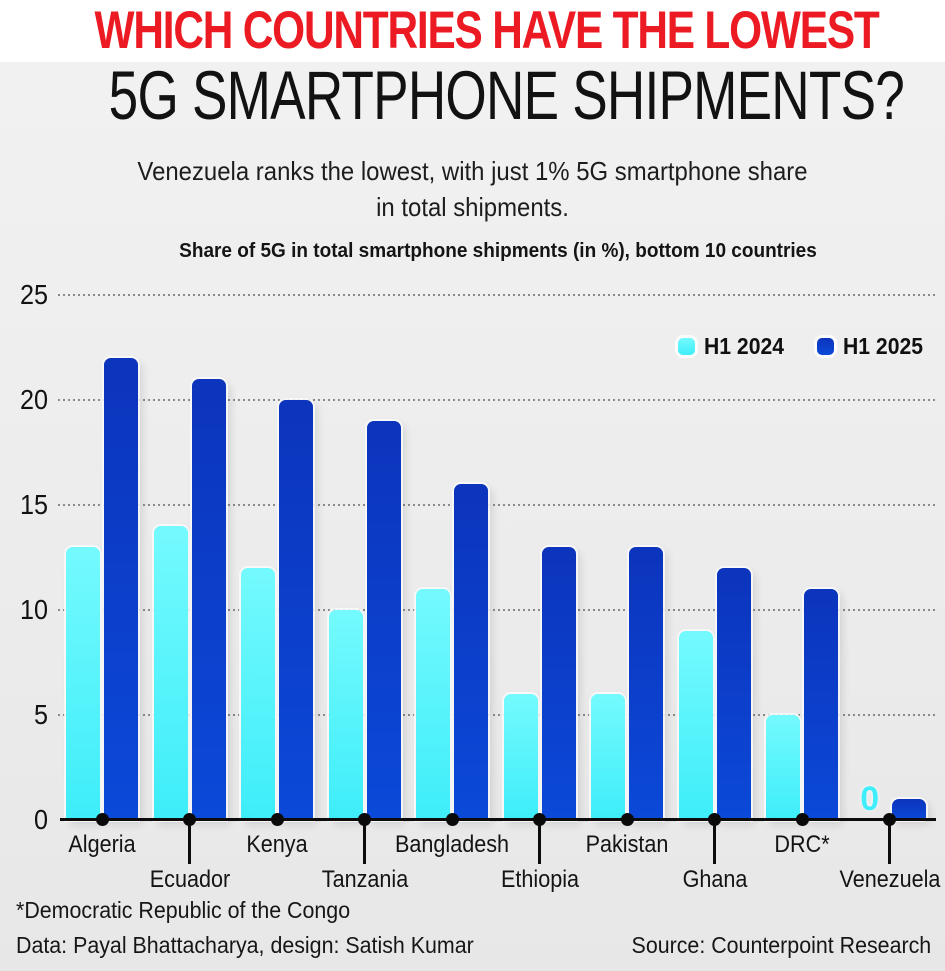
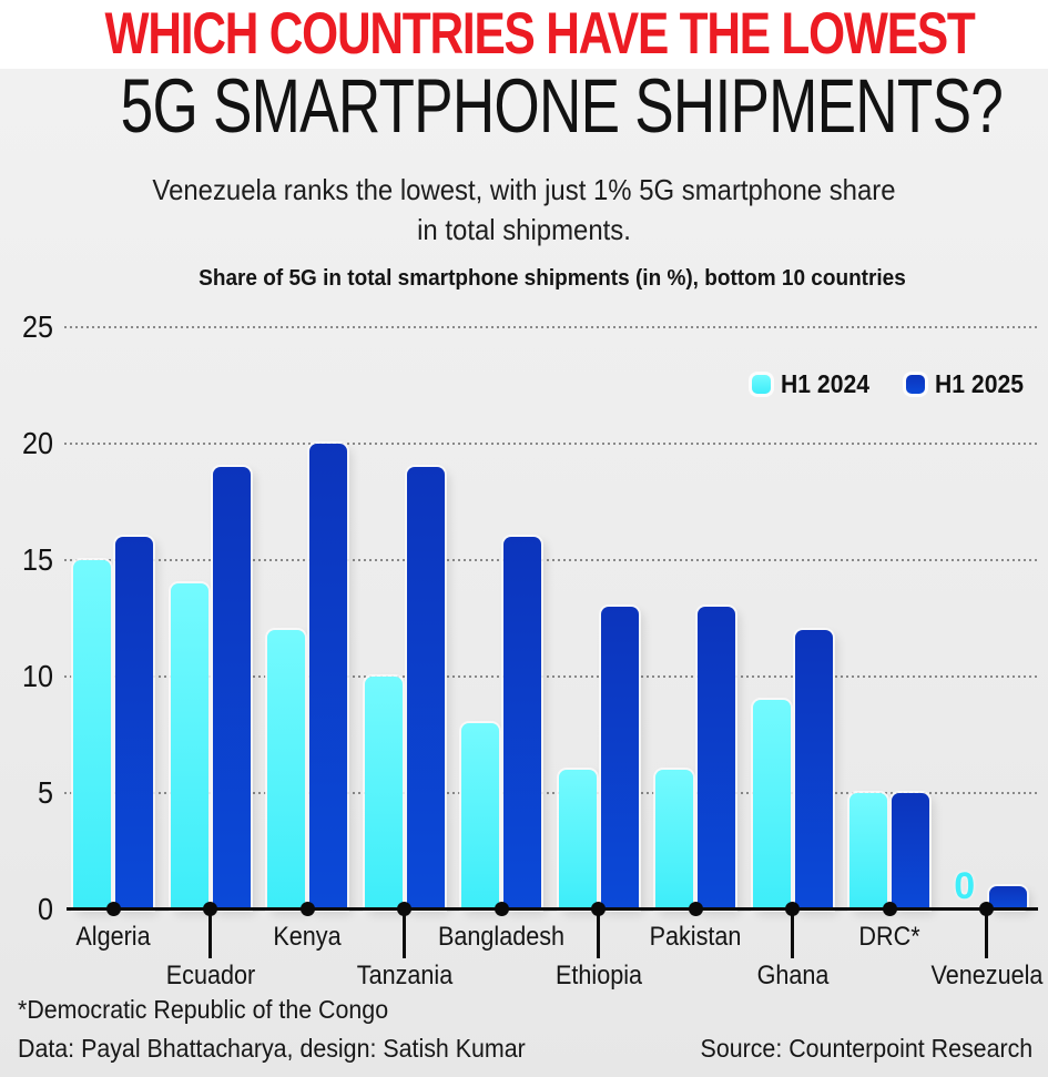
H1 2024/Algeria: 13 -> 15
H1 2025/Algeria: 22 -> 16
H1 2025/Ecuador: 21 -> 19
H1 2024/Bangladesh: 11 -> 8
H1 2025/DRC*: 11 -> 5
